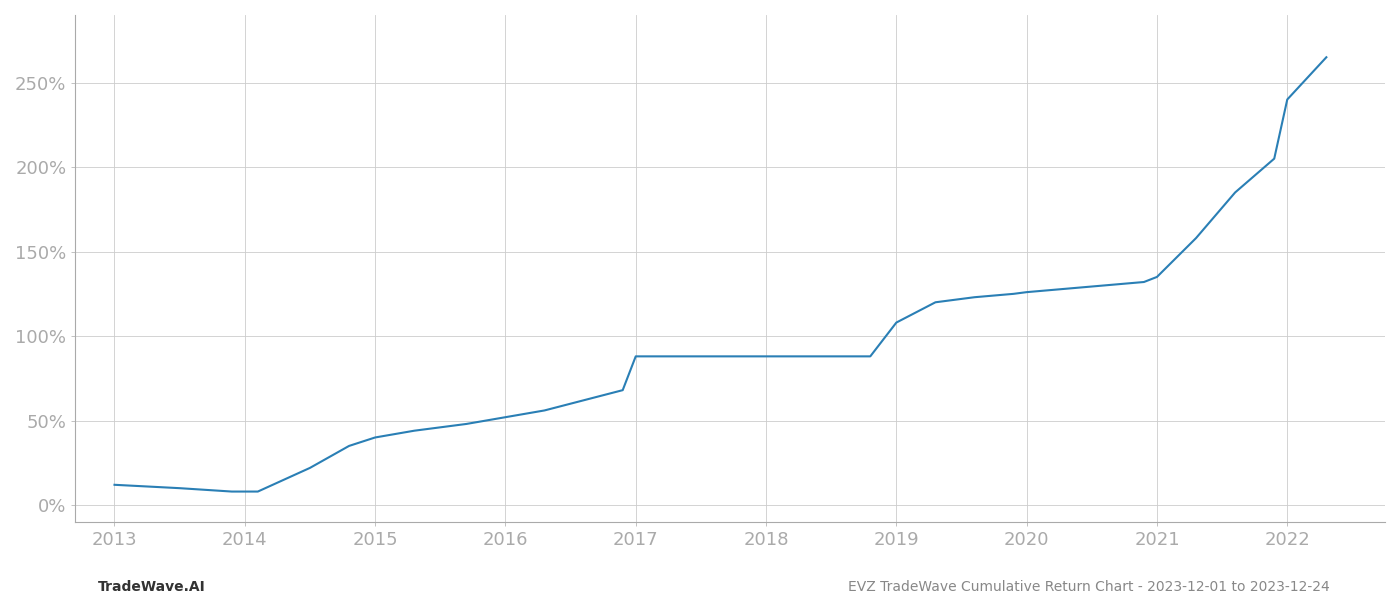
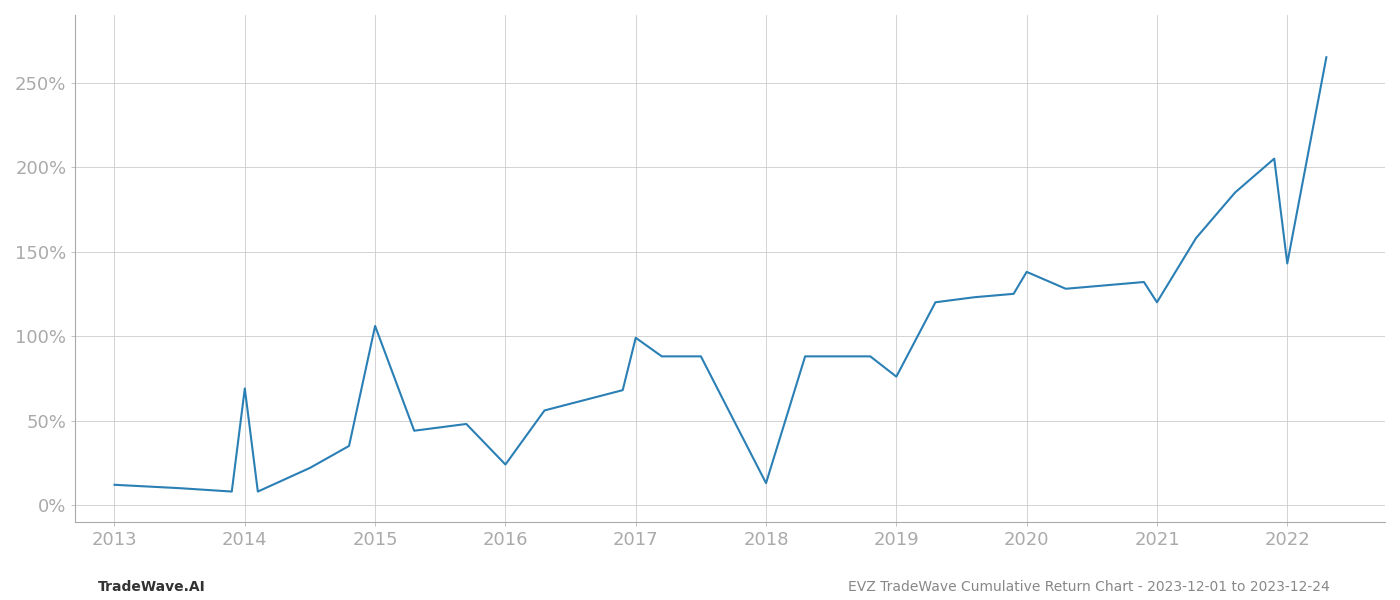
2014: 8% -> 69%
2015: 40% -> 106%
2016: 52% -> 24%
2017: 88% -> 99%
2018: 88% -> 13%
2019: 108% -> 76%
2020: 126% -> 138%
2021: 135% -> 120%
2022: 240% -> 143%
